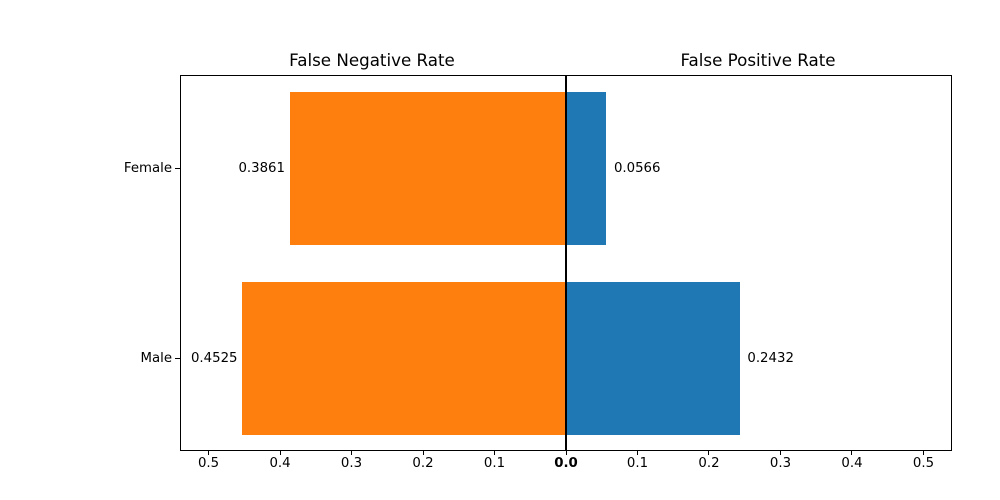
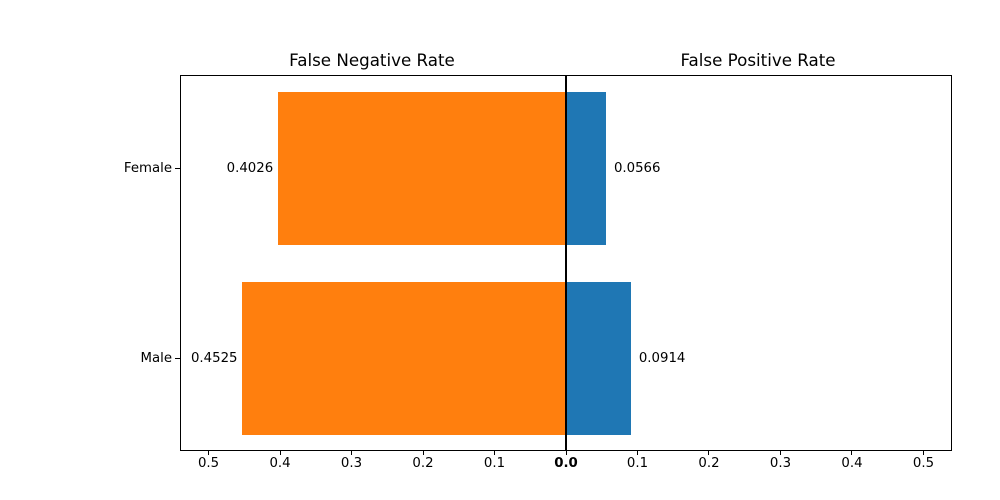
False Negative Rate/Female: 0.3861 -> 0.4026
False Positive Rate/Male: 0.2432 -> 0.0914
